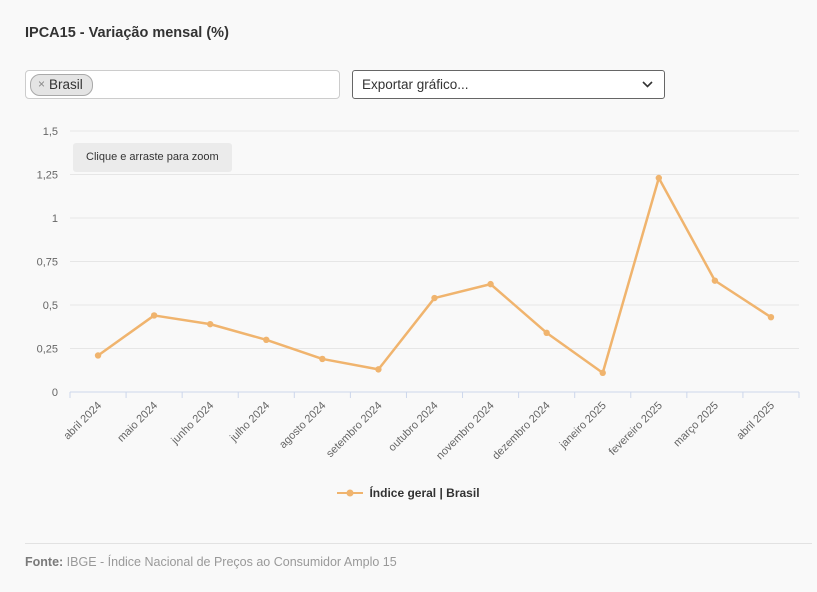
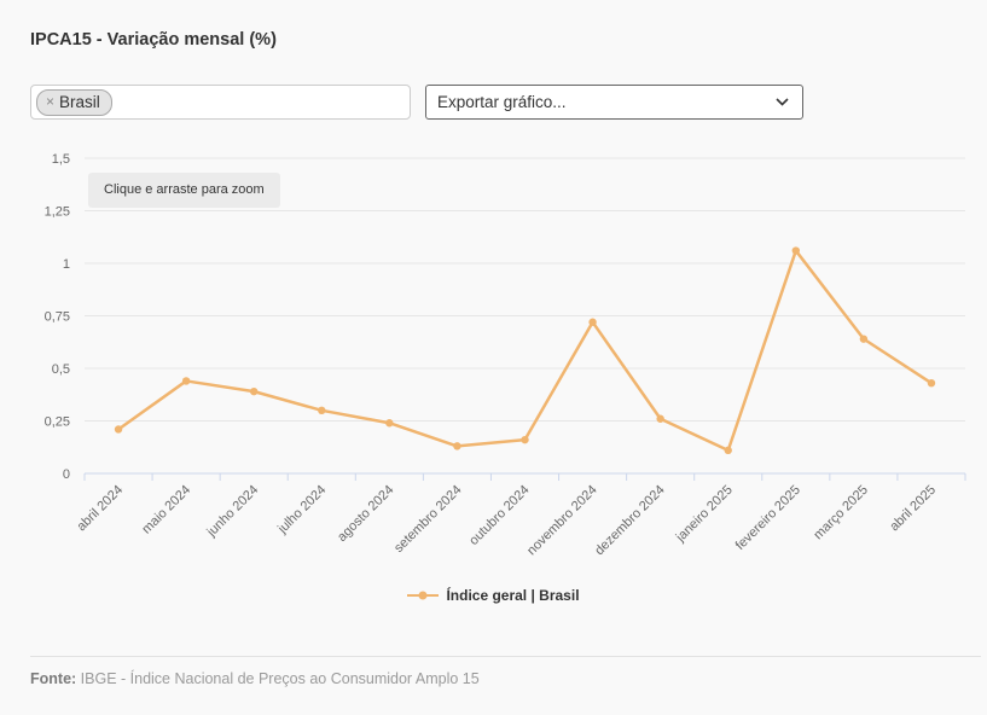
agosto 2024: 0,19 -> 0,24
outubro 2024: 0,54 -> 0,16
novembro 2024: 0,62 -> 0,72
dezembro 2024: 0,34 -> 0,26
fevereiro 2025: 1,23 -> 1,06
